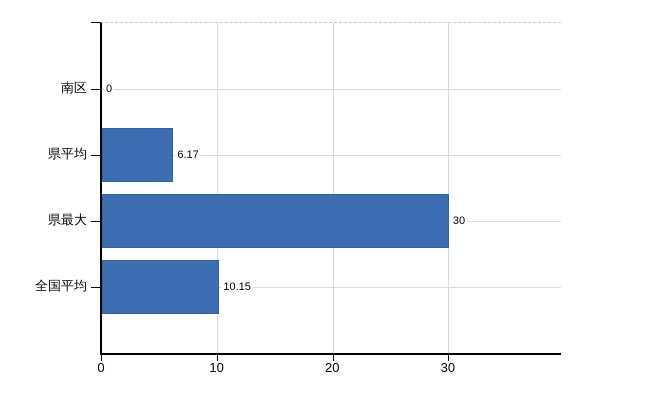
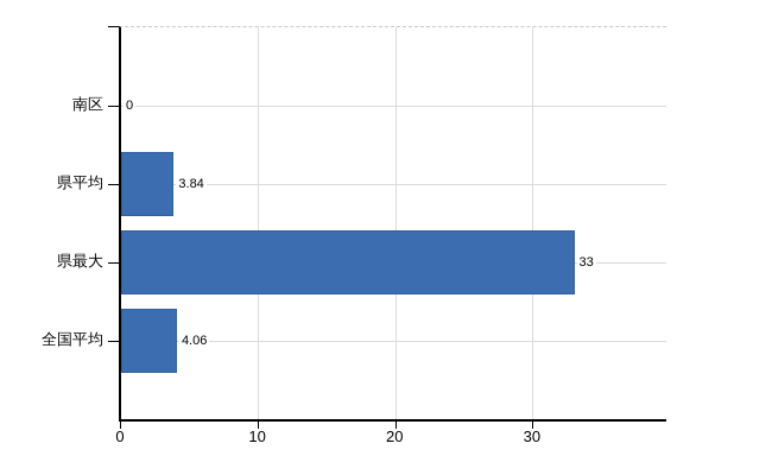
県平均: 6.17 -> 3.84
県最大: 30 -> 33
全国平均: 10.15 -> 4.06
